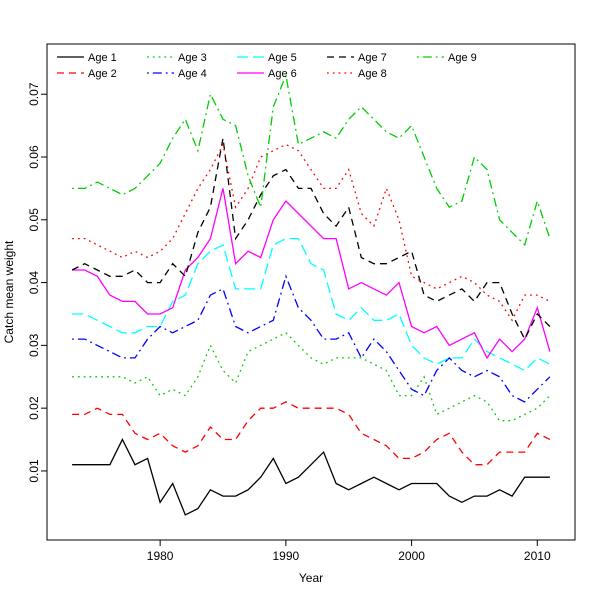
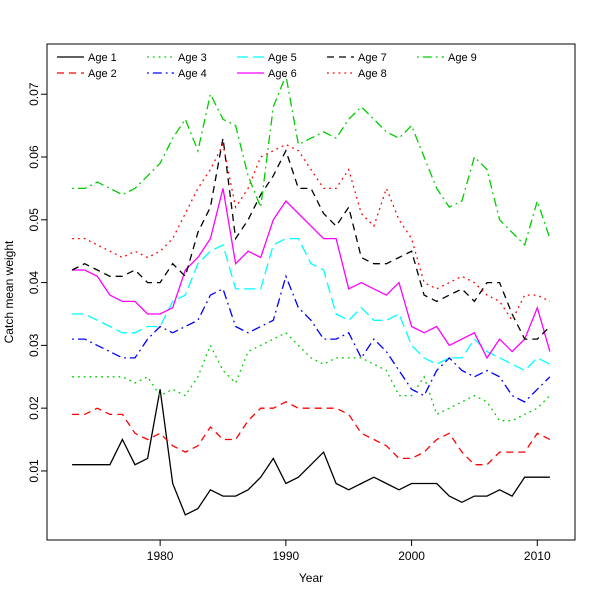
Age 1/1980: 0.005 -> 0.023
Age 7/1990: 0.058 -> 0.061
Age 8/2000: 0.041 -> 0.047
Age 7/2010: 0.035 -> 0.031
